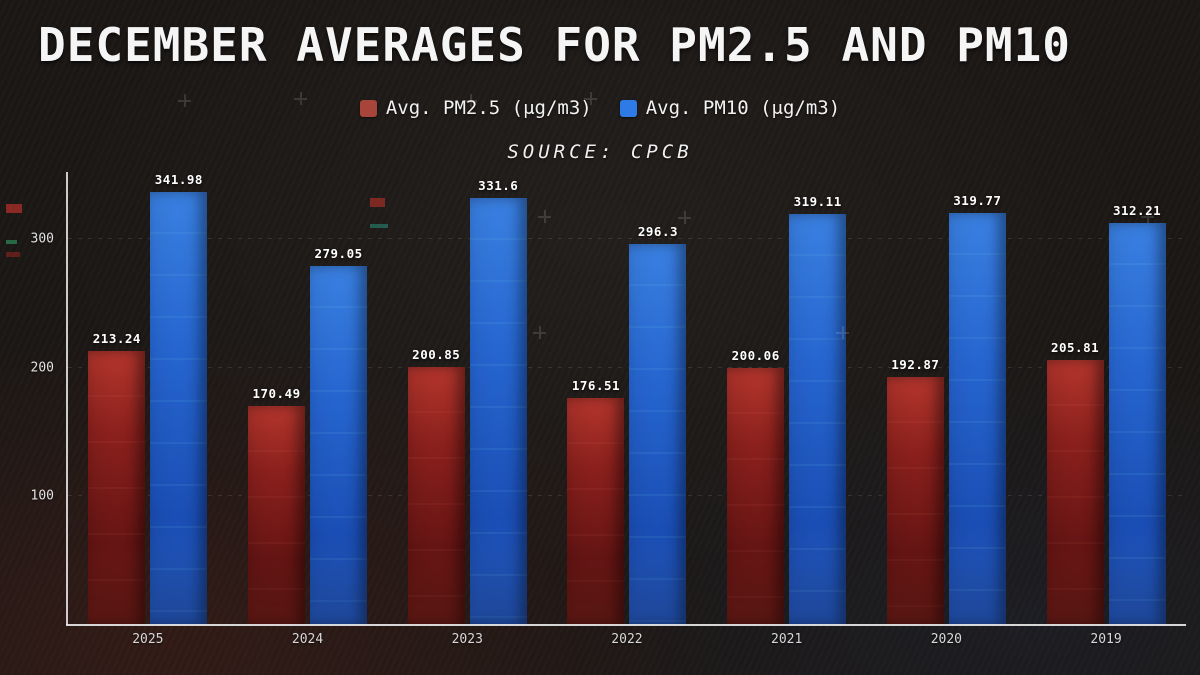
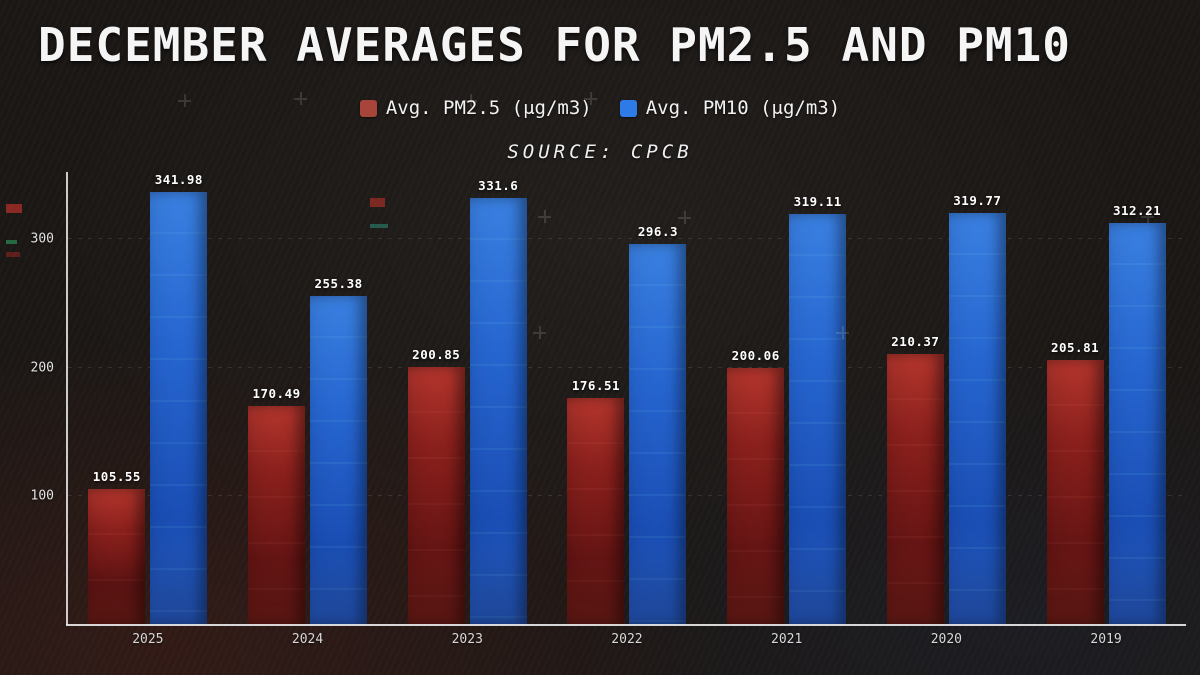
Avg. PM2.5 (μg/m3)/2025: 213.24 -> 105.55
Avg. PM10 (μg/m3)/2024: 279.05 -> 255.38
Avg. PM2.5 (μg/m3)/2020: 192.87 -> 210.37
